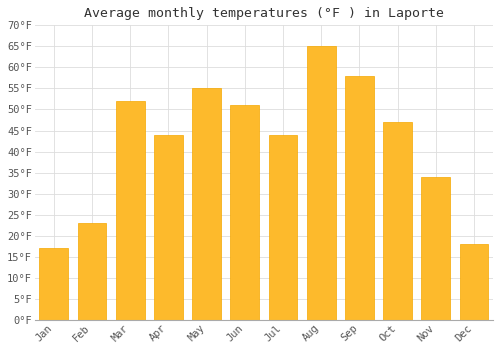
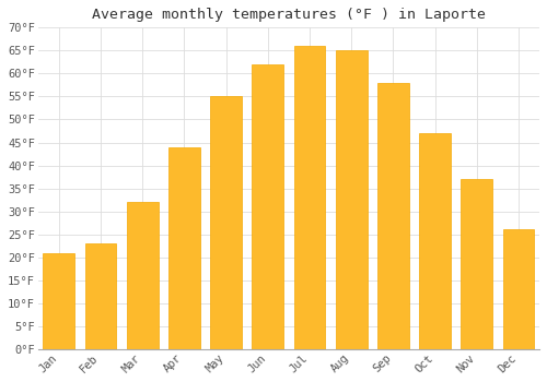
Jan: 17°F -> 21°F
Mar: 52°F -> 32°F
Jun: 51°F -> 62°F
Jul: 44°F -> 66°F
Nov: 34°F -> 37°F
Dec: 18°F -> 26°F
